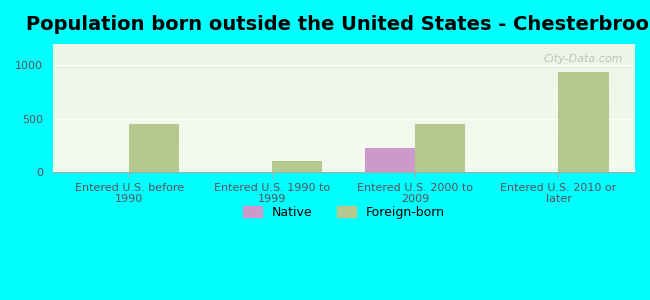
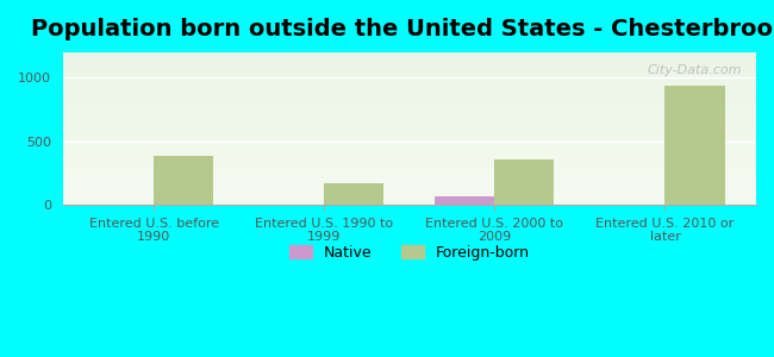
Foreign-born/Entered U.S. before 1990: 450 -> 390
Foreign-born/Entered U.S. 1990 to 1999: 110 -> 180
Native/Entered U.S. 2000 to 2009: 230 -> 60
Foreign-born/Entered U.S. 2000 to 2009: 450 -> 360
